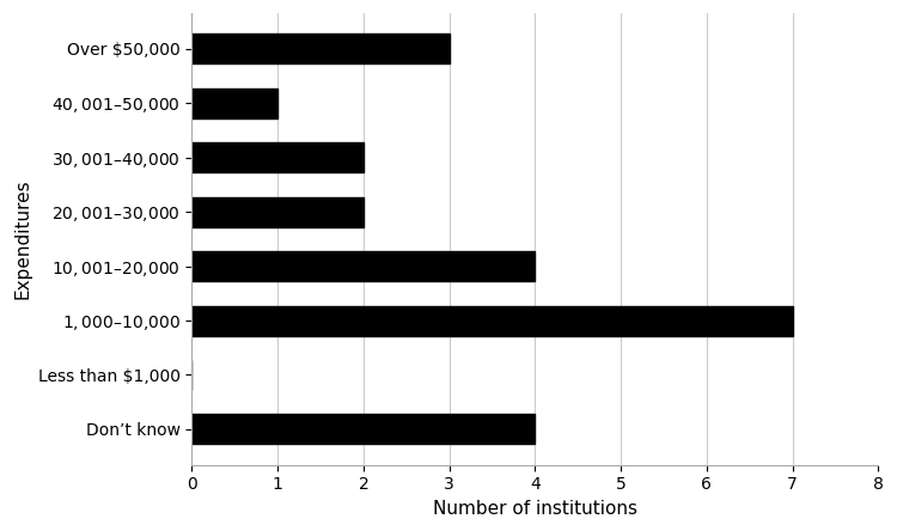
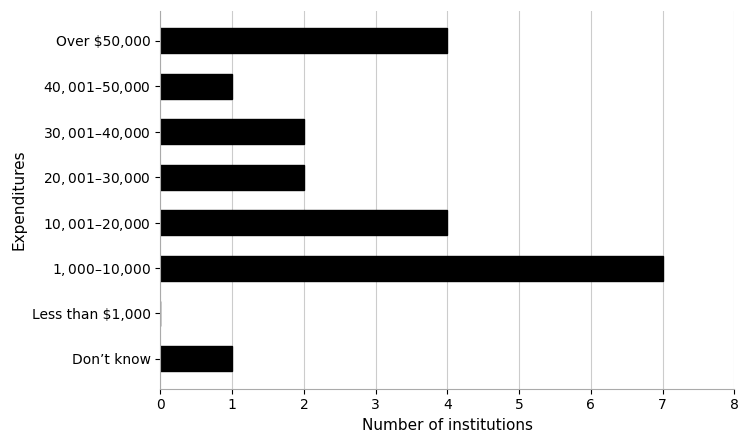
Over $50,000: 3 -> 4
Don’t know: 4 -> 1
